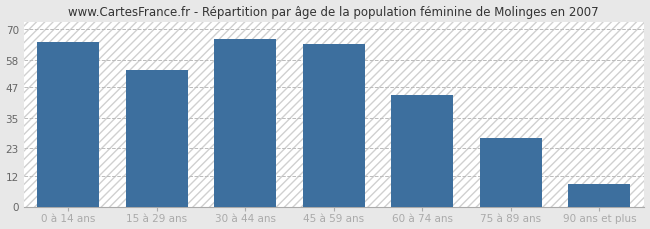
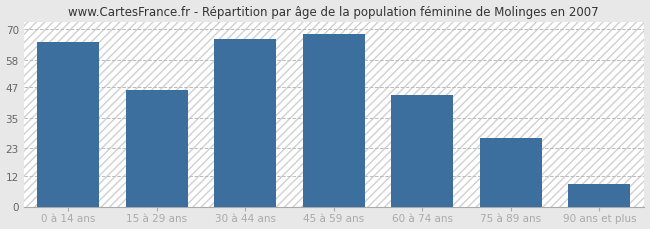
15 à 29 ans: 54 -> 46
45 à 59 ans: 64 -> 68
